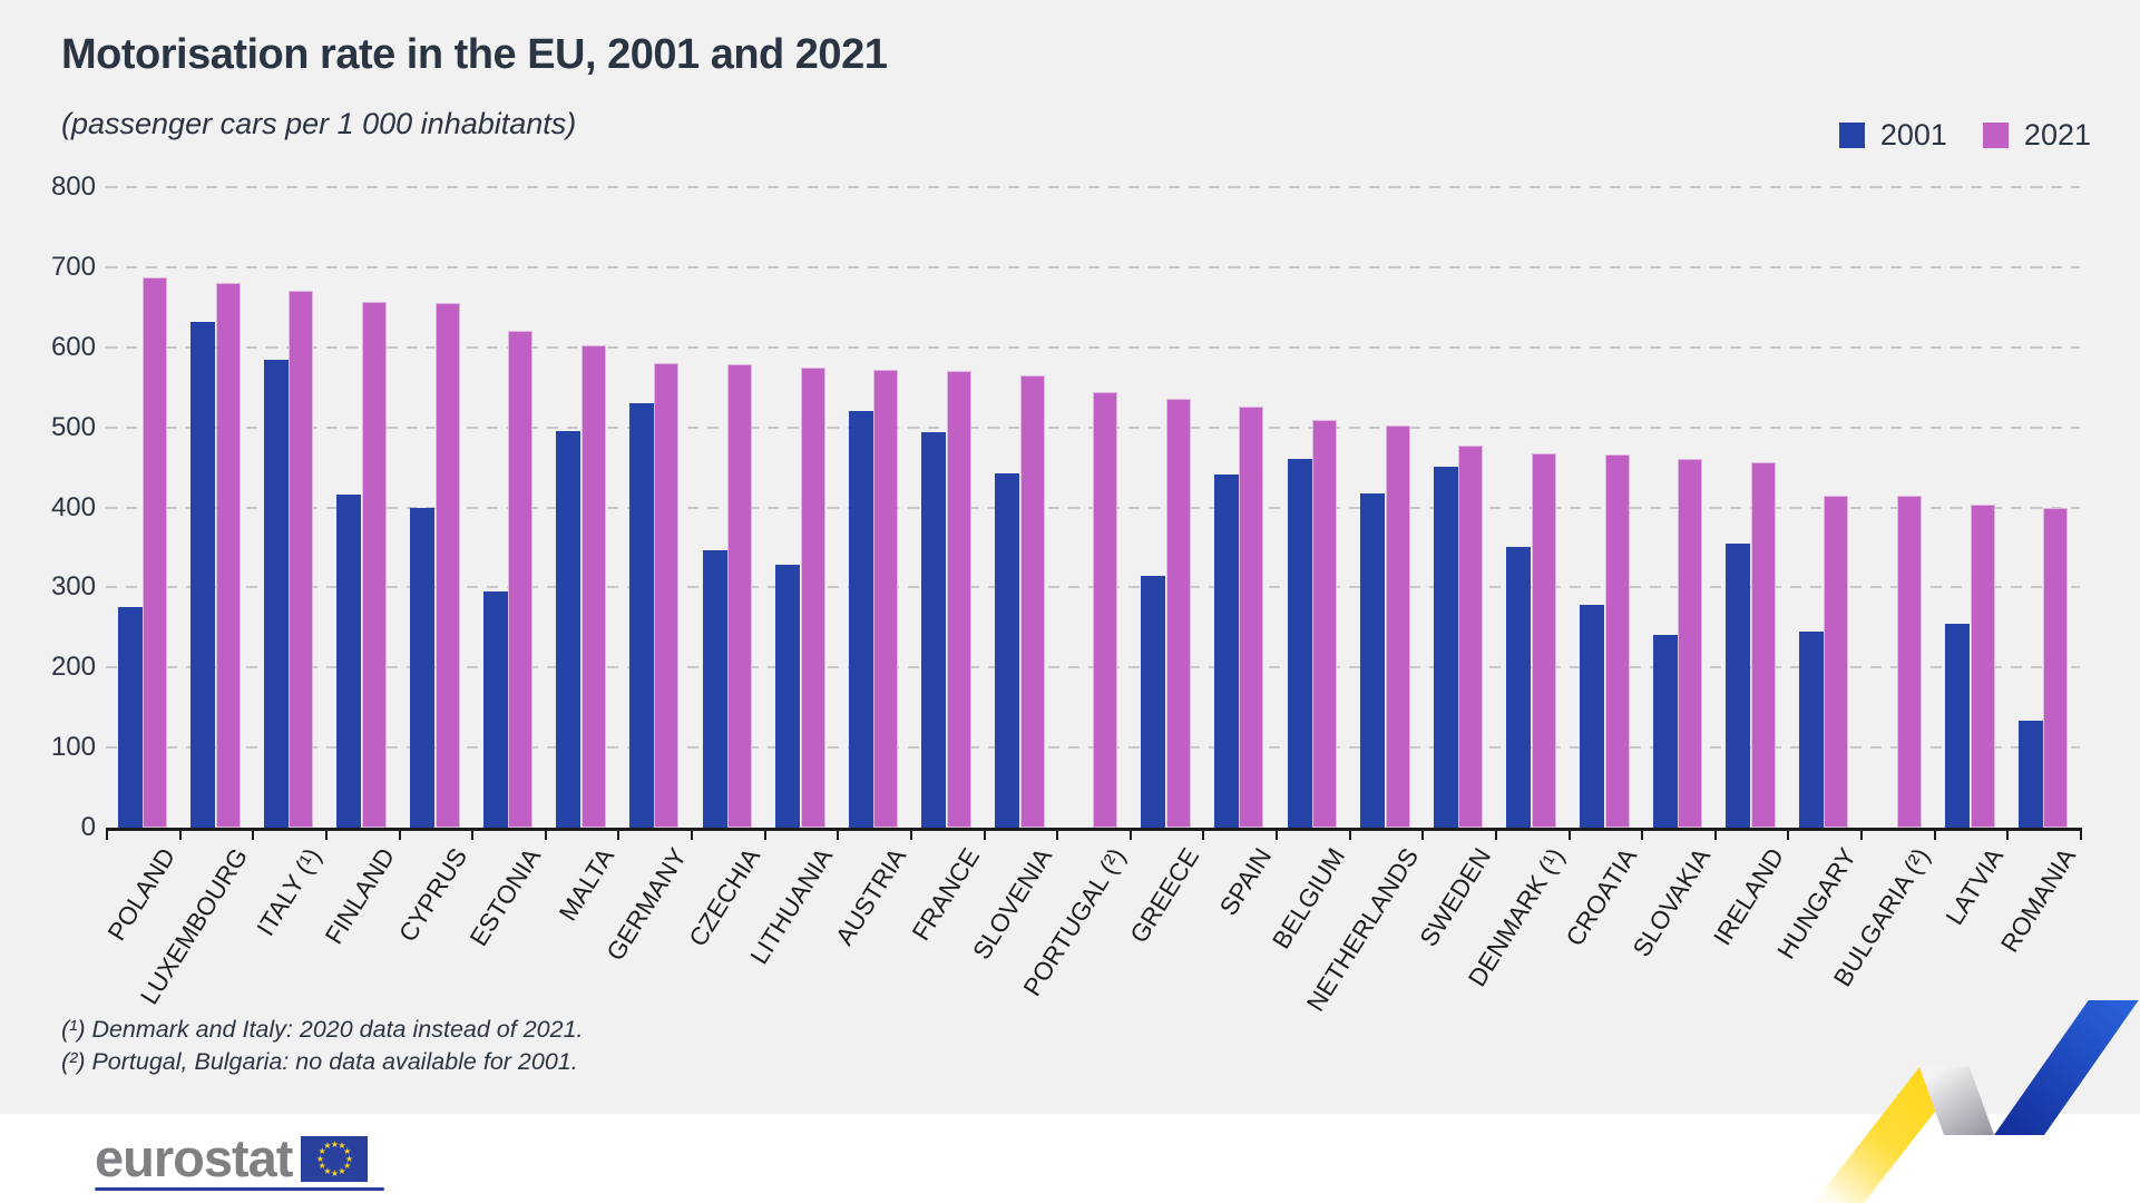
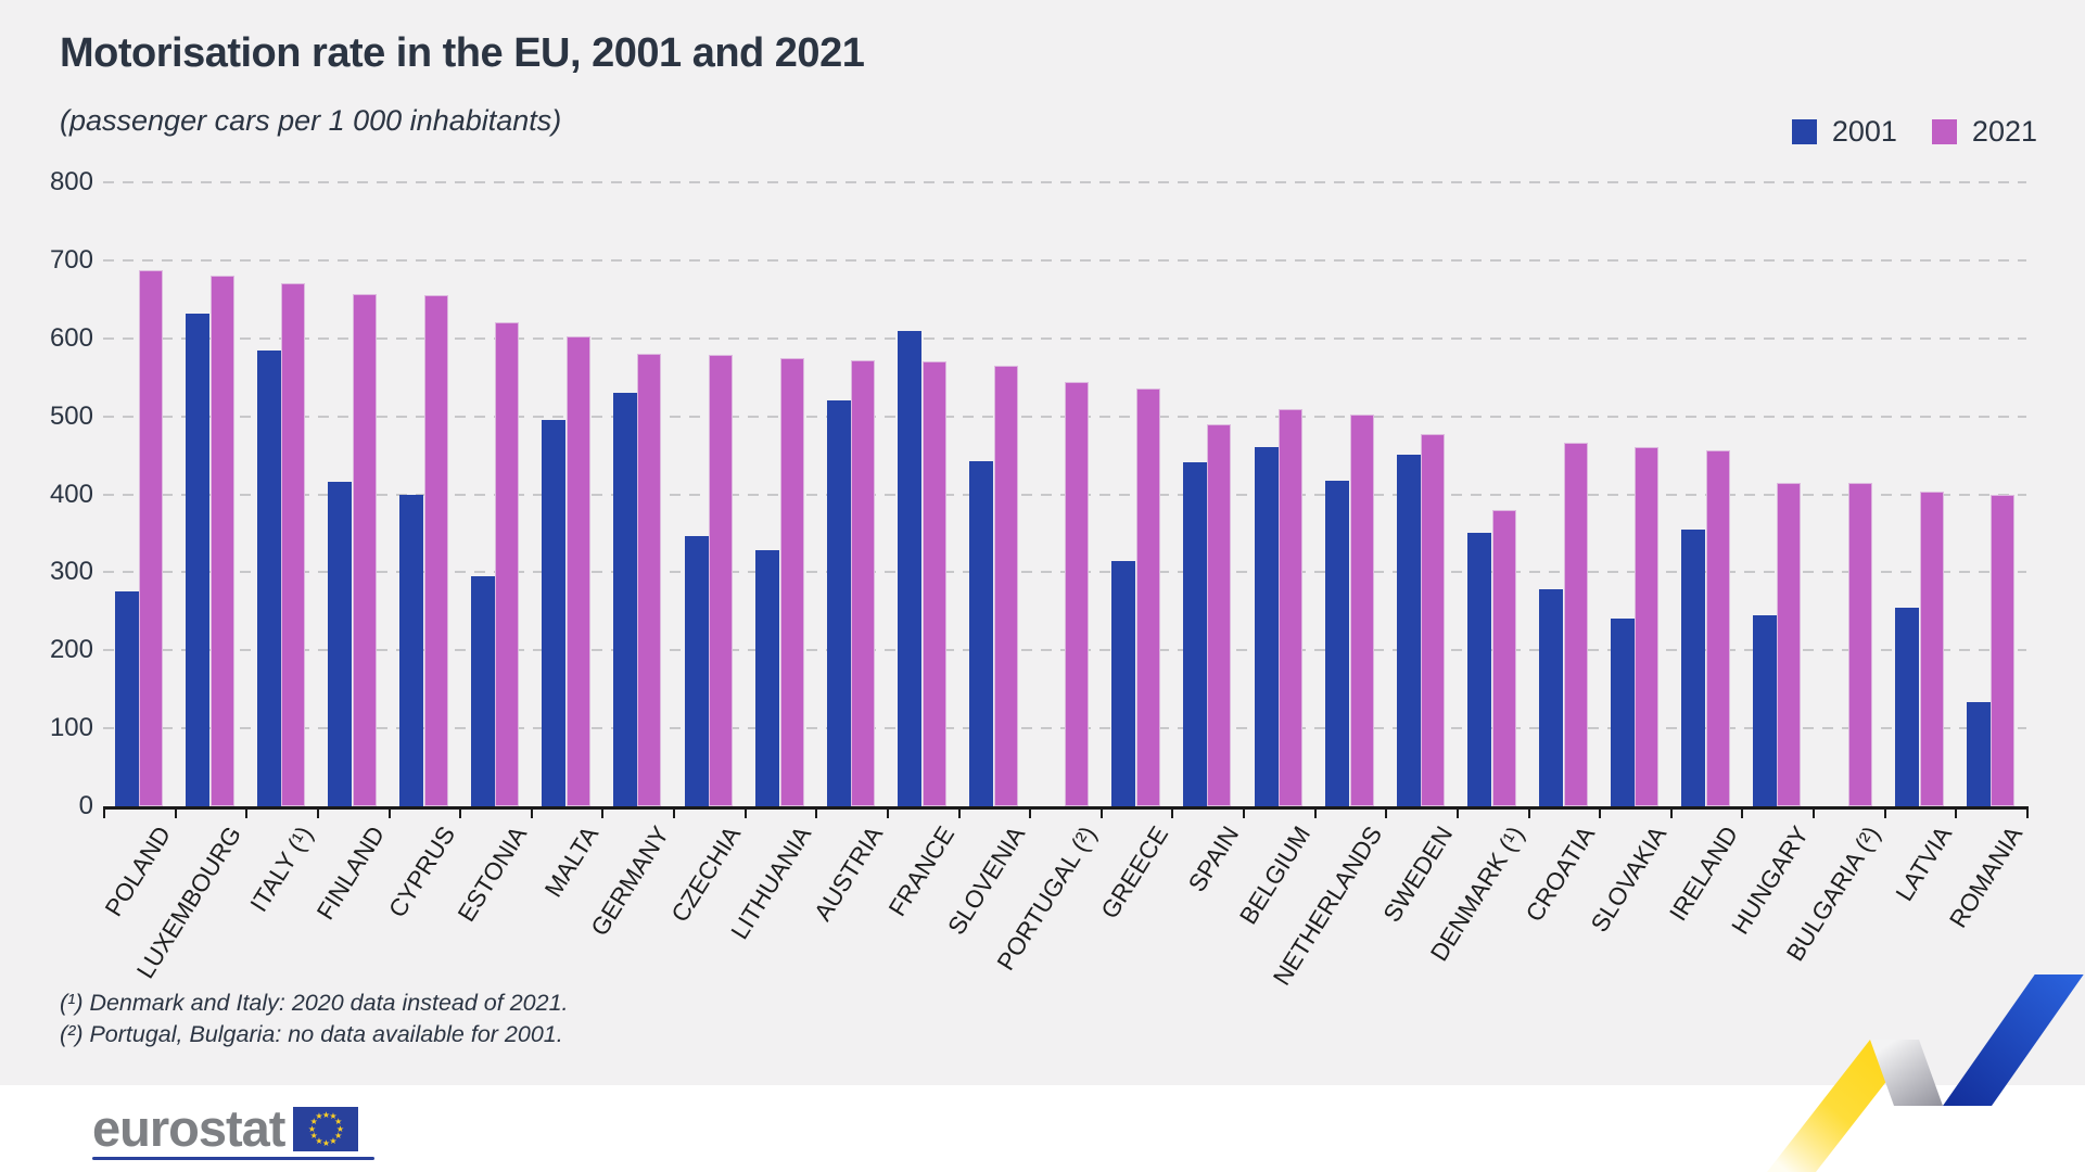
2001/FRANCE: 490 -> 610
2021/SPAIN: 530 -> 490
2021/DENMARK (¹): 470 -> 380
